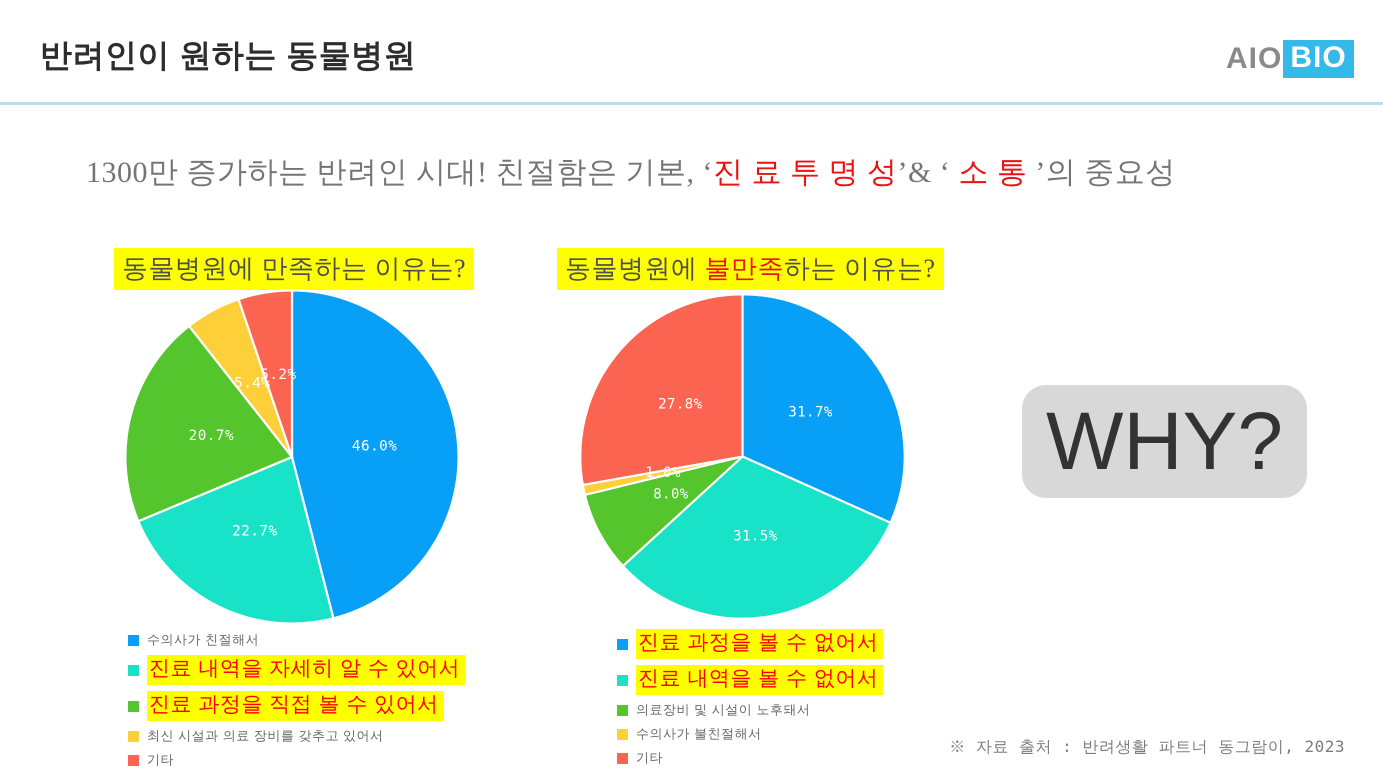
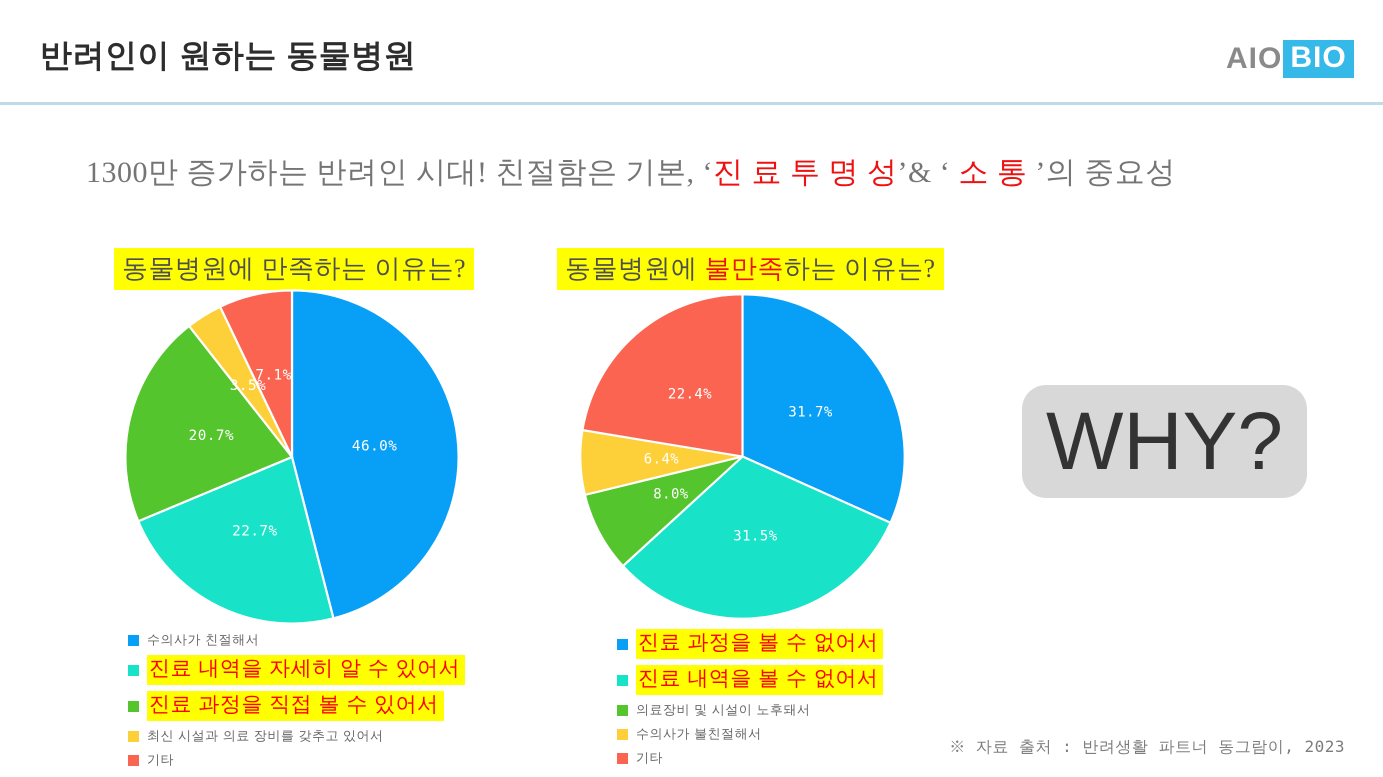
동물병원에 만족하는 이유는?/최신 시설과 의료 장비를 갖추고 있어서: 5.4% -> 3.5%
동물병원에 만족하는 이유는?/기타: 5.2% -> 7.1%
동물병원에 불만족하는 이유는?/수의사가 불친절해서: 1.0% -> 6.4%
동물병원에 불만족하는 이유는?/기타: 27.8% -> 22.4%
